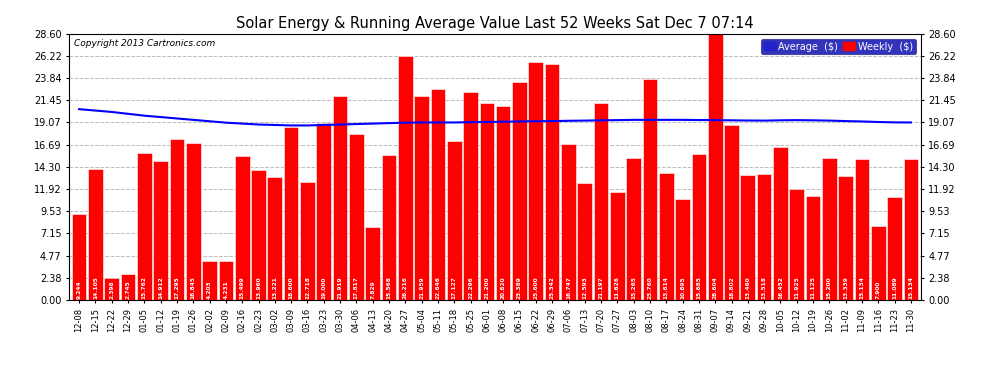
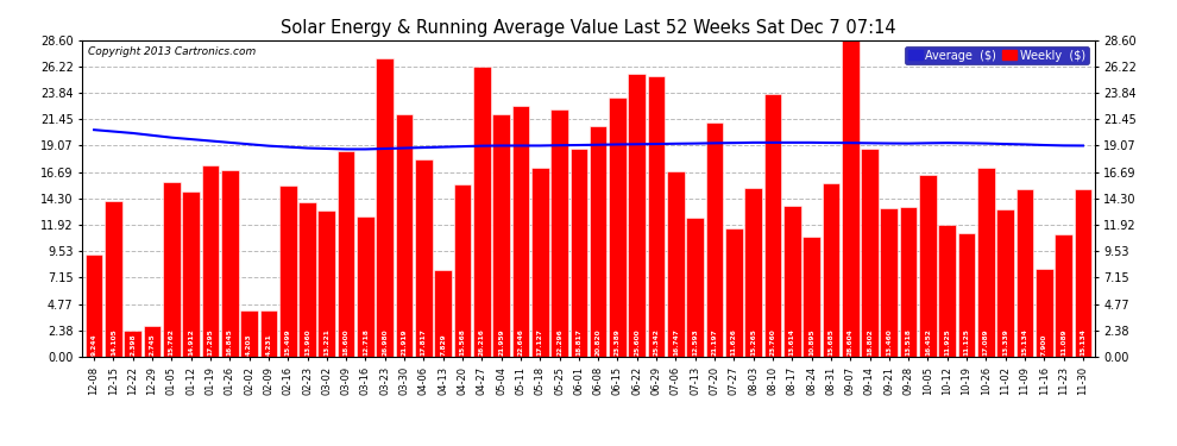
Weekly ($)/03-23: 19.0 -> 27.0
Weekly ($)/06-01: 21.2 -> 18.8
Weekly ($)/10-26: 15.2 -> 17.1
